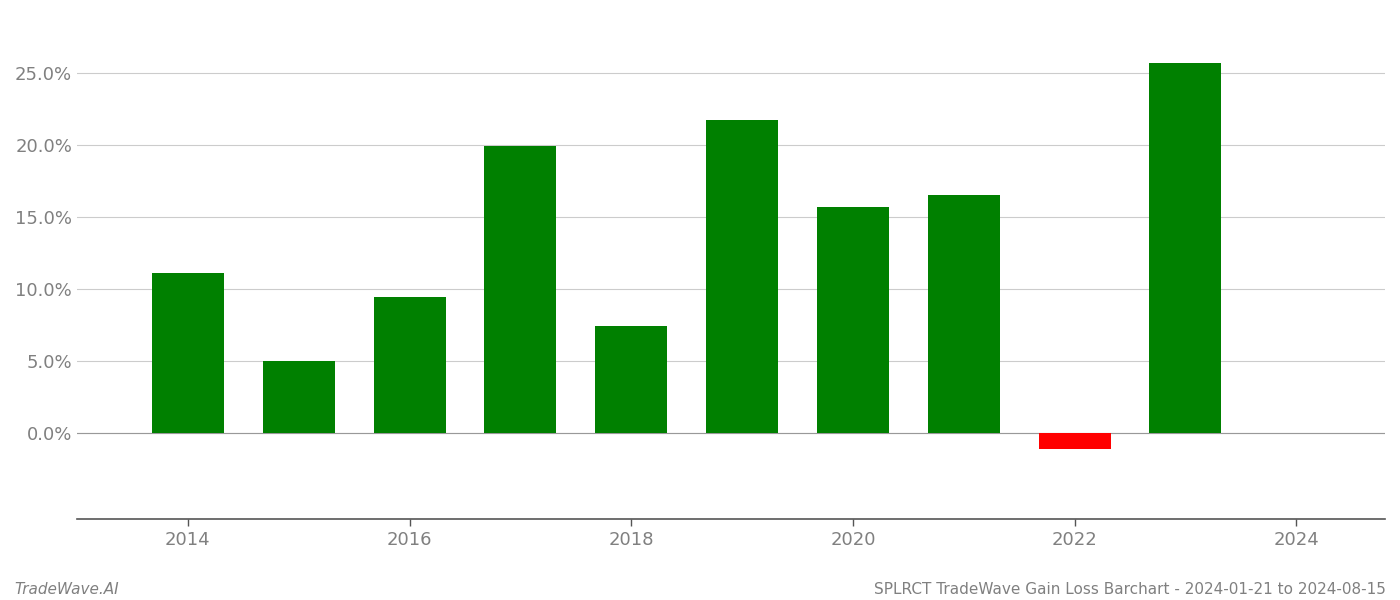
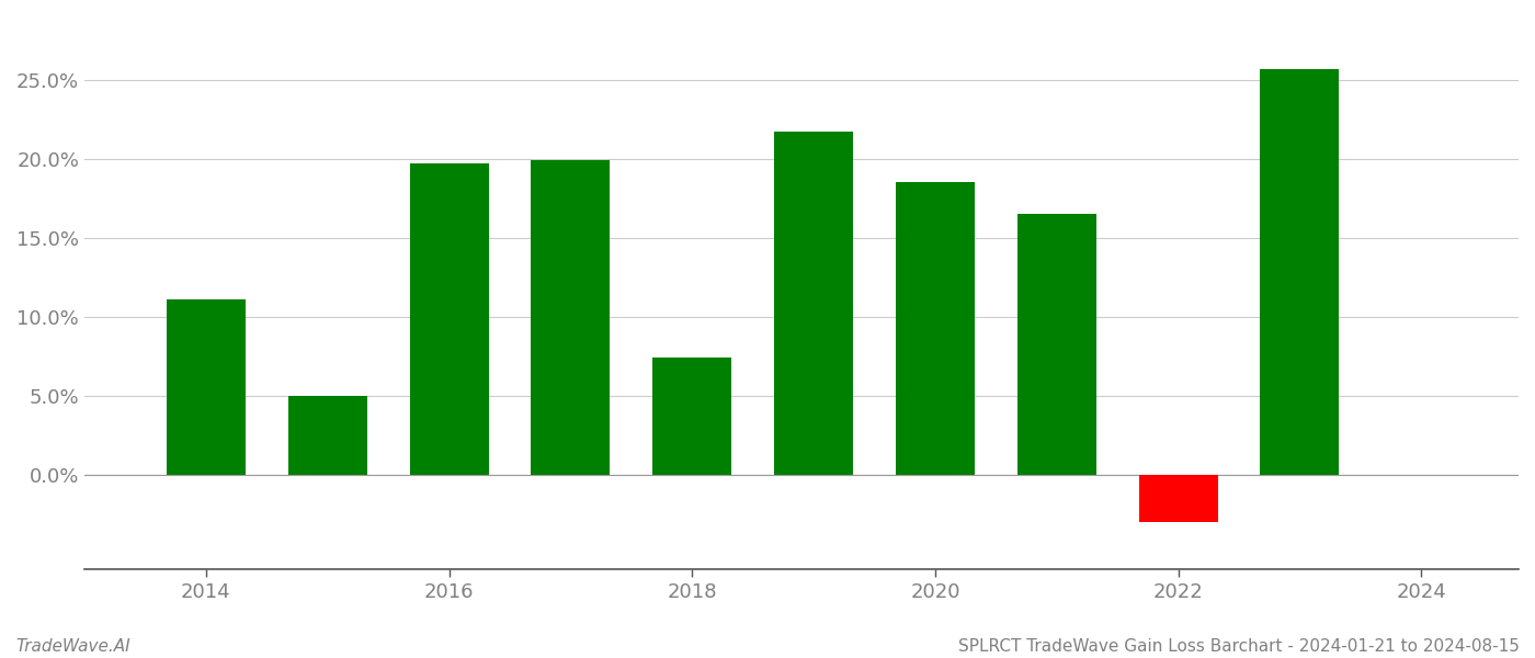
2016: 9.4% -> 19.7%
2020: 15.7% -> 18.5%
2022: -1.1% -> -3.0%
